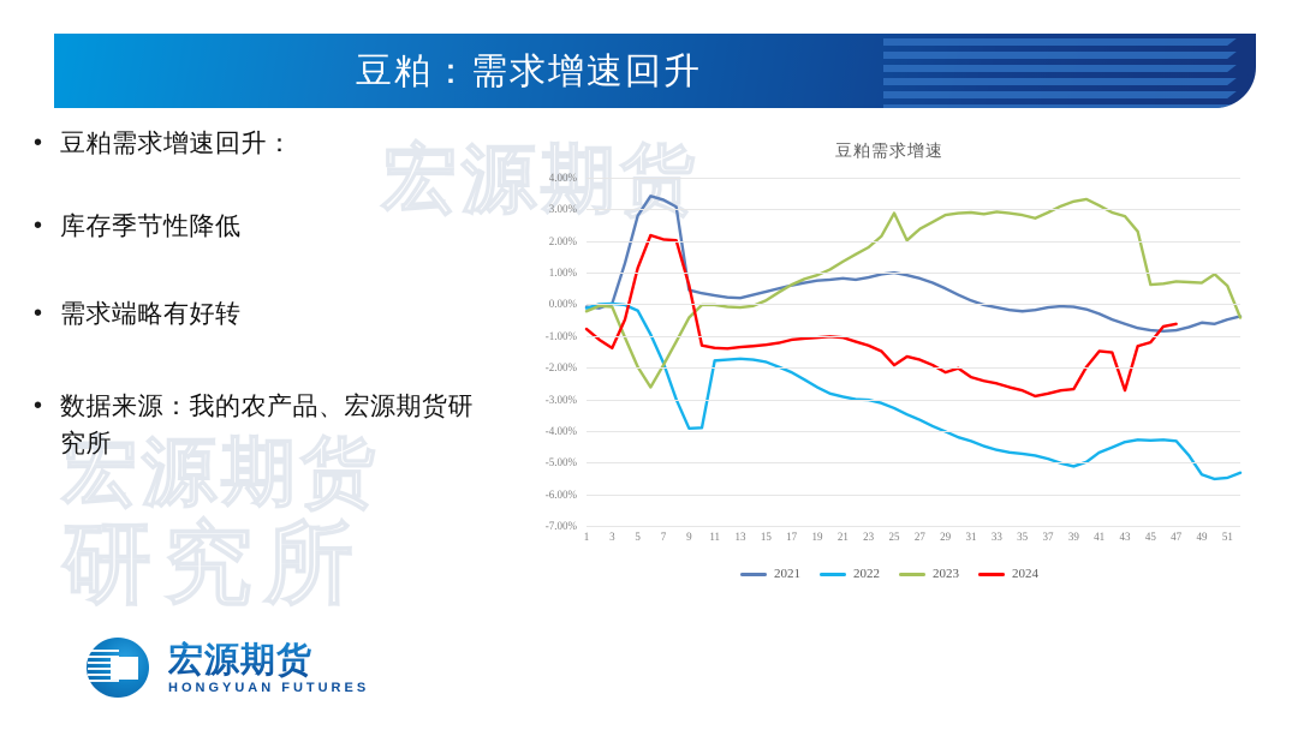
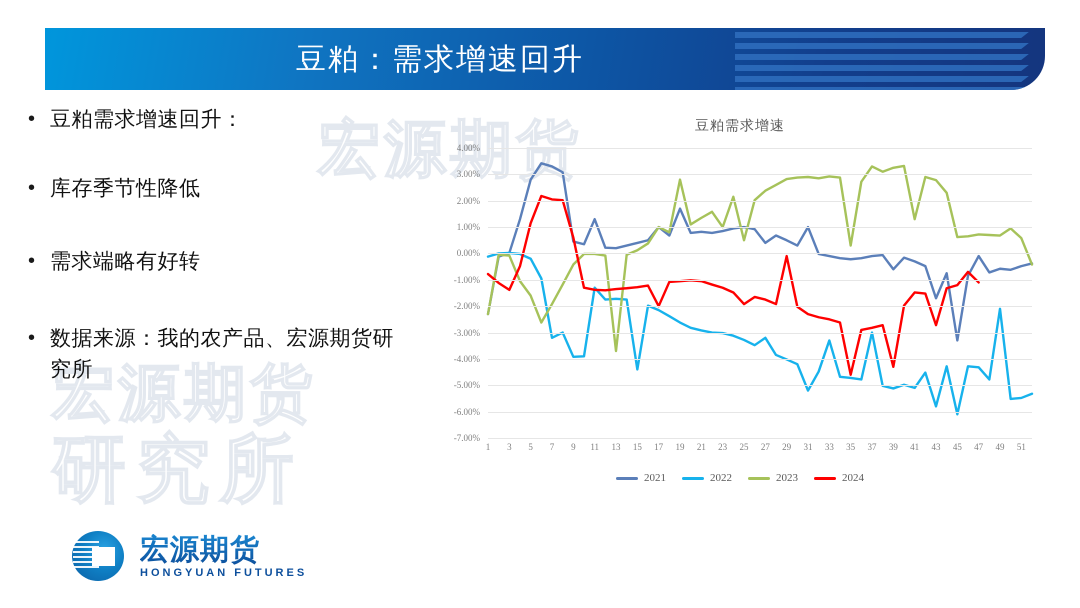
2021/1: -0.1% -> -2.3%
2023/1: -0.2% -> -2.3%
2023/5: -2.0% -> -1.6%
2022/7: -1.8% -> -3.2%
2021/11: 0.3% -> 1.3%
2022/11: -1.8% -> -1.3%
2023/13: -0.1% -> -3.7%
2022/15: -1.8% -> -4.4%
2021/17: 0.6% -> 1.0%
2023/17: 0.6% -> 1.0%
2024/17: -1.1% -> -2.0%
2021/19: 0.7% -> 1.7%
2023/19: 0.9% -> 2.8%
2023/23: 1.8% -> 1.0%
2023/25: 2.9% -> 0.5%
2021/27: 0.8% -> 0.4%
2022/27: -3.6% -> -3.2%
2024/29: -2.1% -> -0.1%
2021/31: 0.1% -> 1.0%
2022/31: -4.3% -> -5.2%
2022/33: -4.6% -> -3.3%
2023/35: 2.8% -> 0.3%
2024/35: -2.7% -> -4.6%
2022/37: -4.9% -> -3.0%
2023/37: 2.9% -> 3.3%
2021/39: -0.1% -> -0.6%
2024/39: -2.7% -> -4.3%
2022/41: -4.7% -> -5.1%
2023/41: 3.1% -> 1.3%
2021/43: -0.6% -> -1.7%
2022/43: -4.3% -> -5.8%
2021/45: -0.8% -> -3.3%
2022/45: -4.3% -> -6.1%
2021/47: -0.8% -> -0.1%
2024/47: -0.6% -> -1.1%
2022/49: -5.4% -> -2.1%
